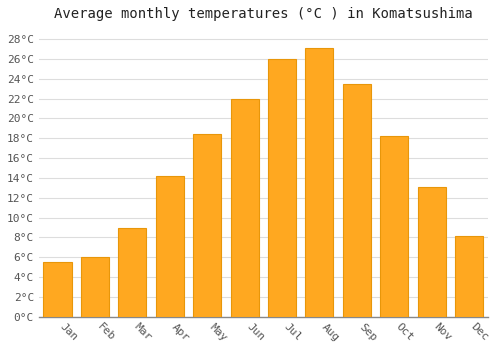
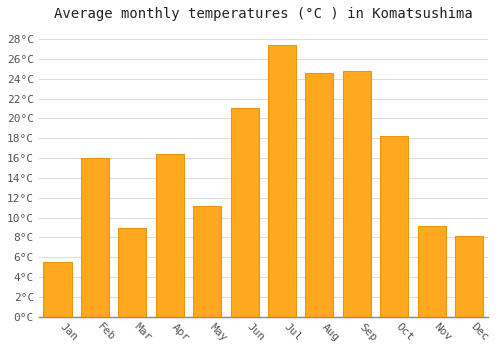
Feb: 6.0°C -> 16.0°C
Apr: 14.2°C -> 16.4°C
May: 18.4°C -> 11.2°C
Jun: 22.0°C -> 21.0°C
Jul: 26.0°C -> 27.4°C
Aug: 27.1°C -> 24.6°C
Sep: 23.5°C -> 24.8°C
Nov: 13.1°C -> 9.2°C
